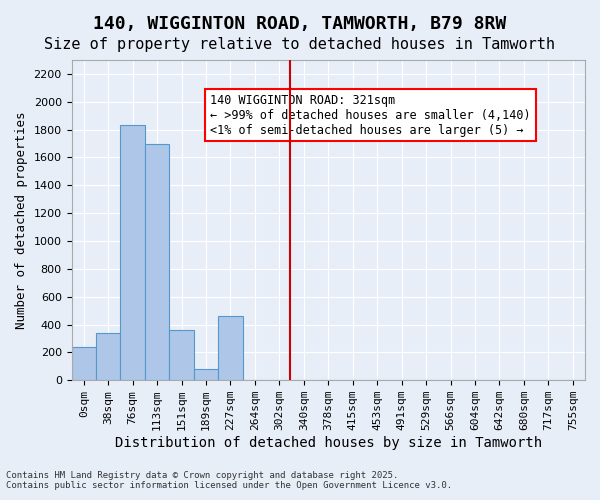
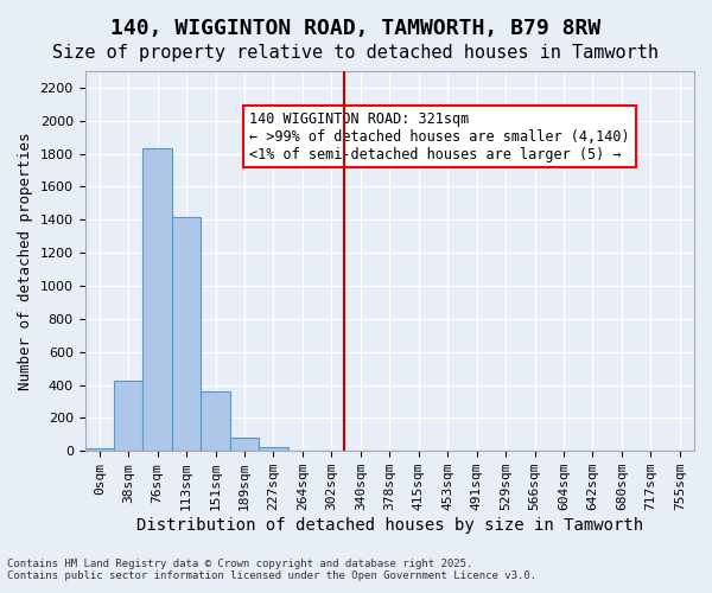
0sqm: 240 -> 20
38sqm: 340 -> 420
113sqm: 1700 -> 1420
227sqm: 460 -> 20
